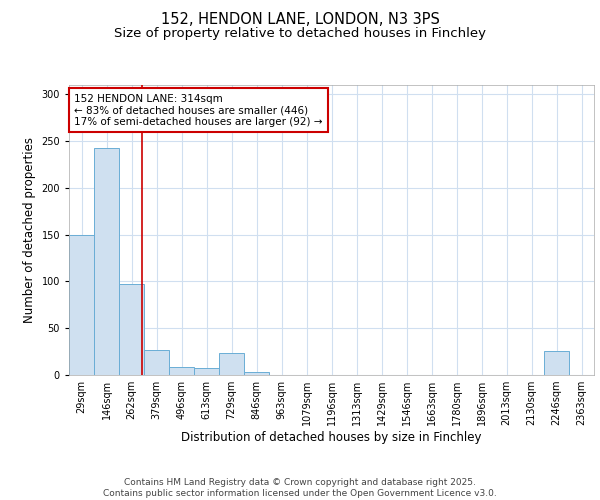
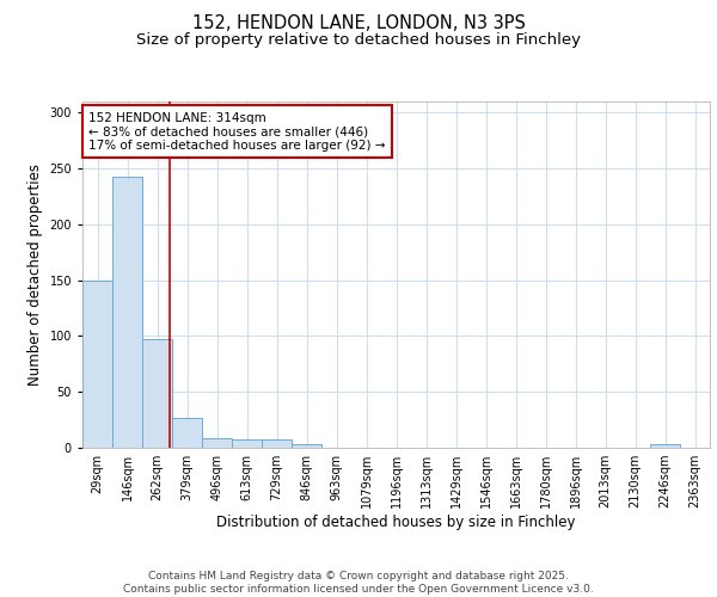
729sqm: 24 -> 7
2246sqm: 26 -> 3
